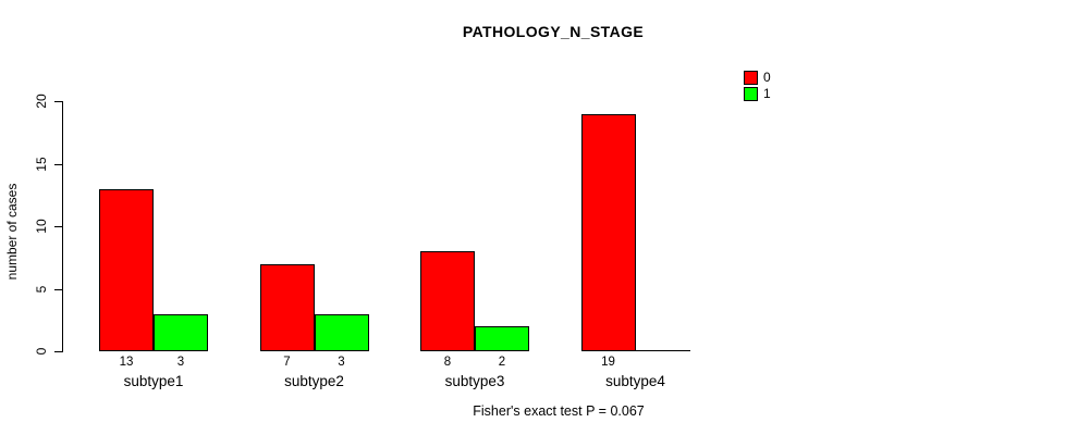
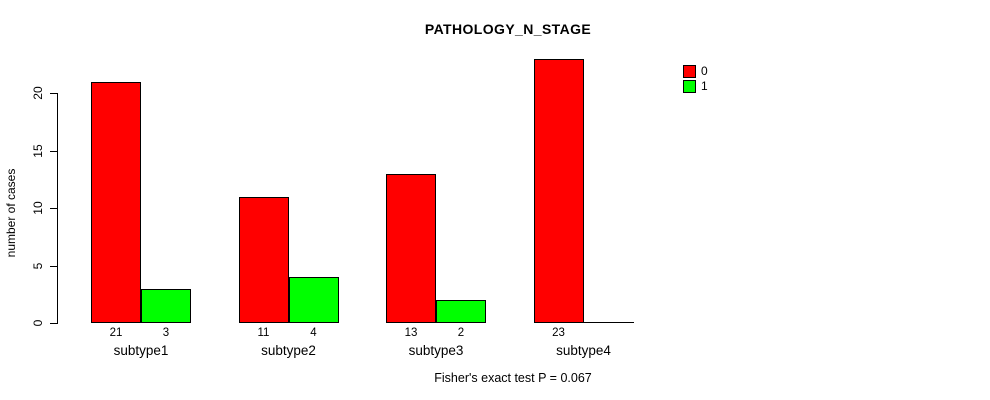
0/subtype1: 13 -> 21
0/subtype2: 7 -> 11
1/subtype2: 3 -> 4
0/subtype3: 8 -> 13
0/subtype4: 19 -> 23
